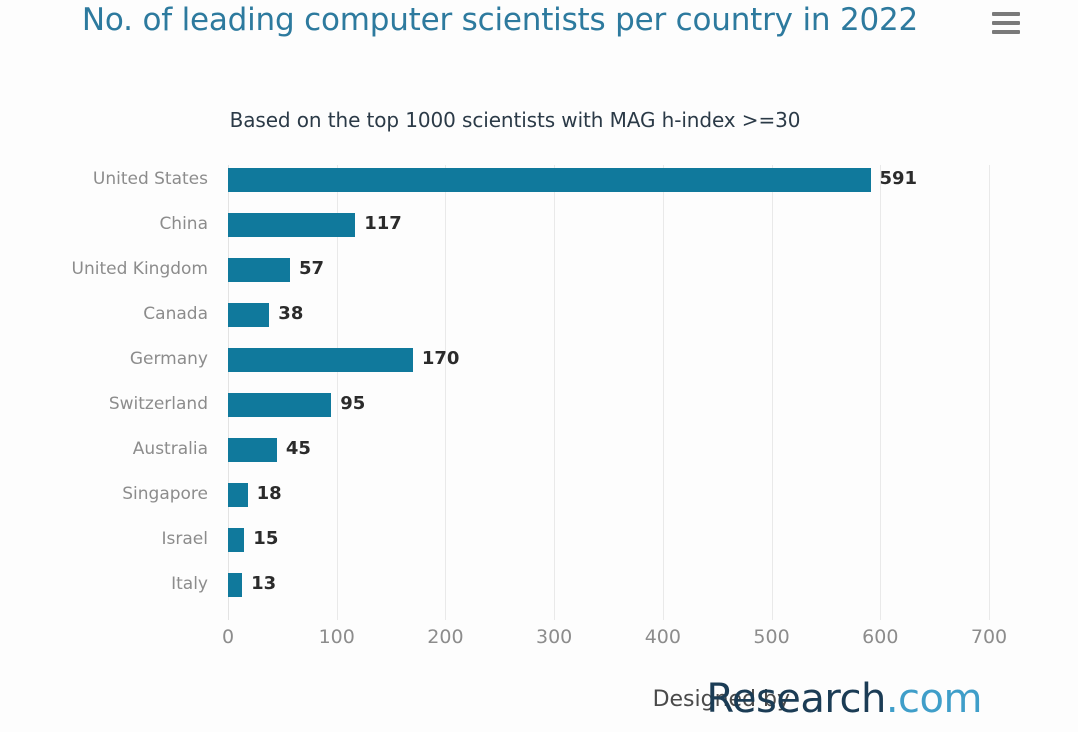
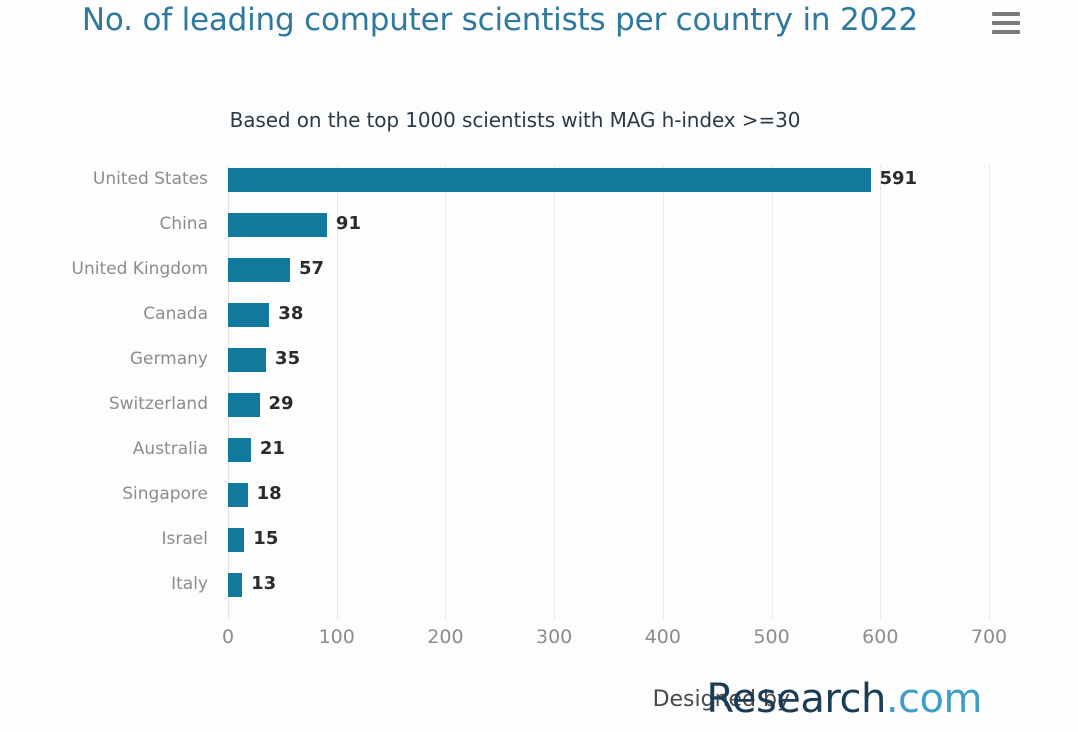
China: 117 -> 91
Germany: 170 -> 35
Switzerland: 95 -> 29
Australia: 45 -> 21
